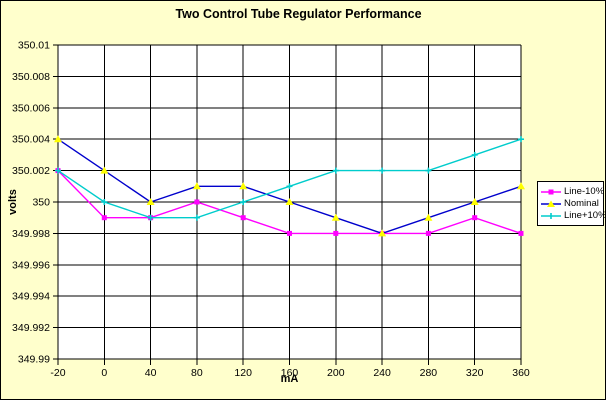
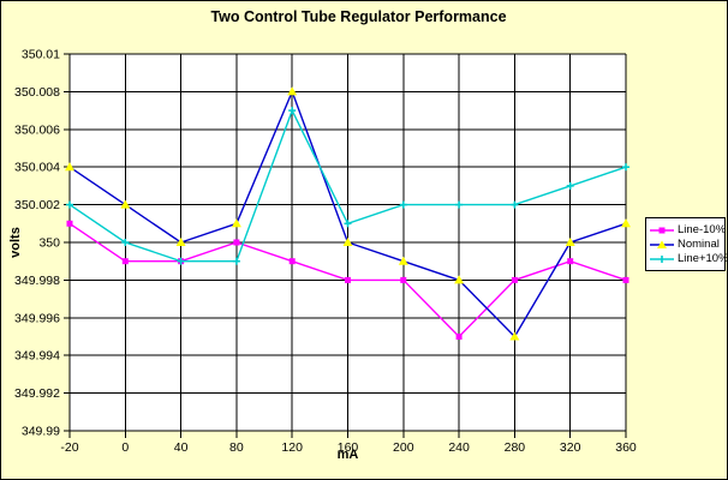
Line-10%/-20: 350.002 -> 350.001
Nominal/120: 350.001 -> 350.008
Line+10%/120: 350.000 -> 350.007
Line-10%/240: 349.998 -> 349.995
Nominal/280: 349.999 -> 349.995
